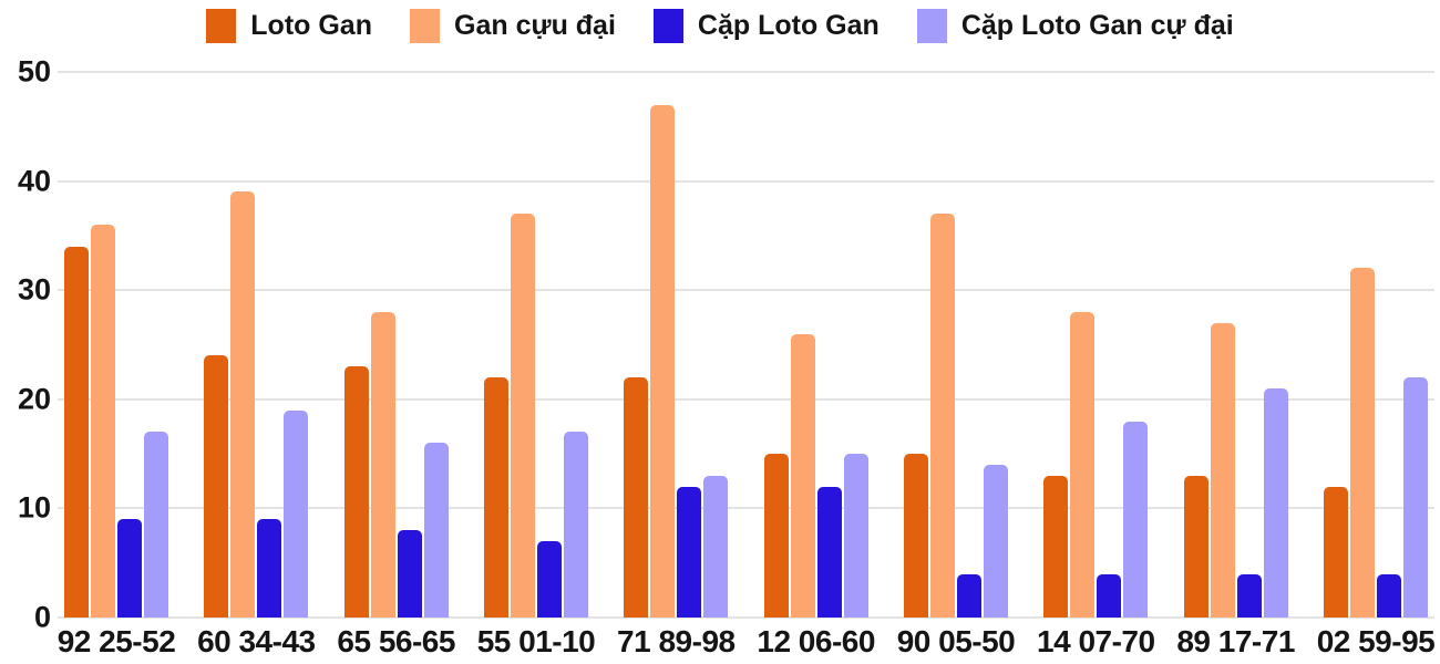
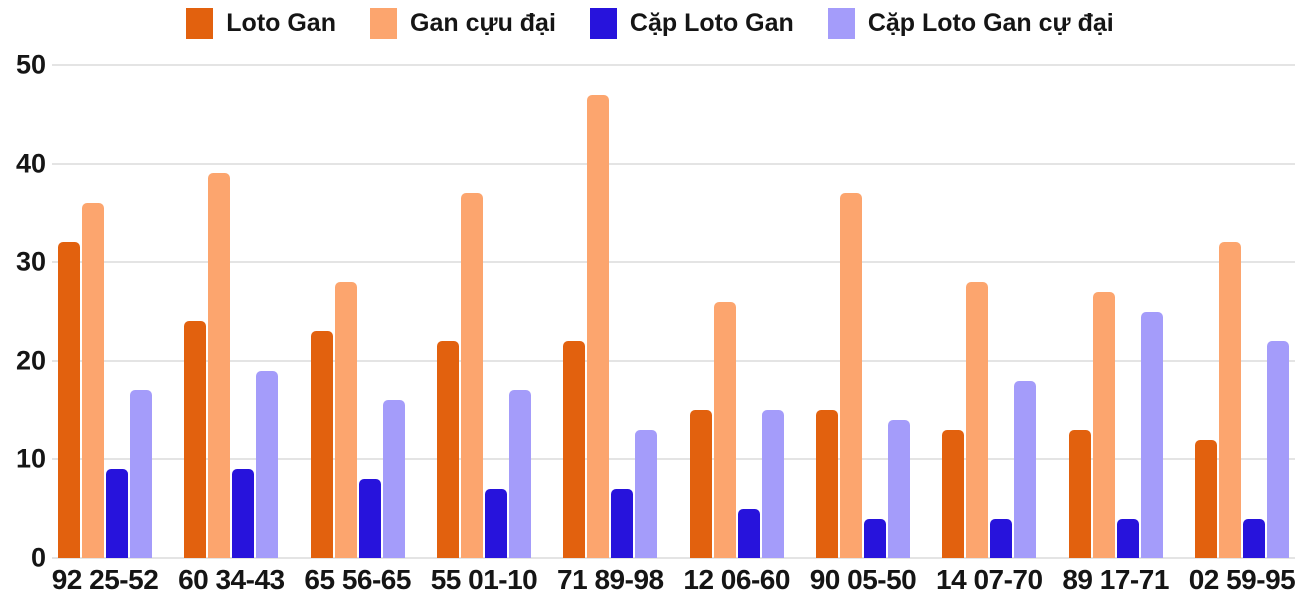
Loto Gan/92 25-52: 34 -> 32
Cặp Loto Gan/71 89-98: 12 -> 7
Cặp Loto Gan/12 06-60: 12 -> 5
Cặp Loto Gan cự đại/89 17-71: 21 -> 25
